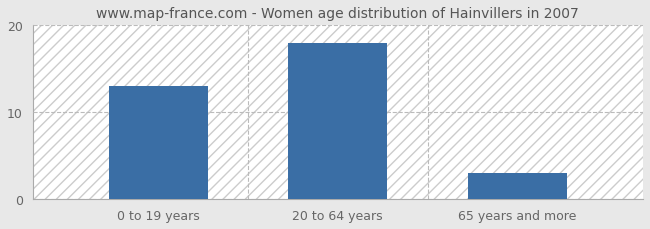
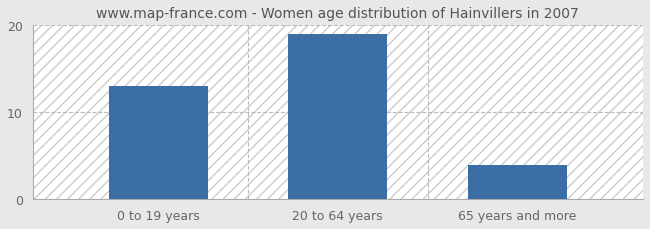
20 to 64 years: 18 -> 19
65 years and more: 3 -> 4
